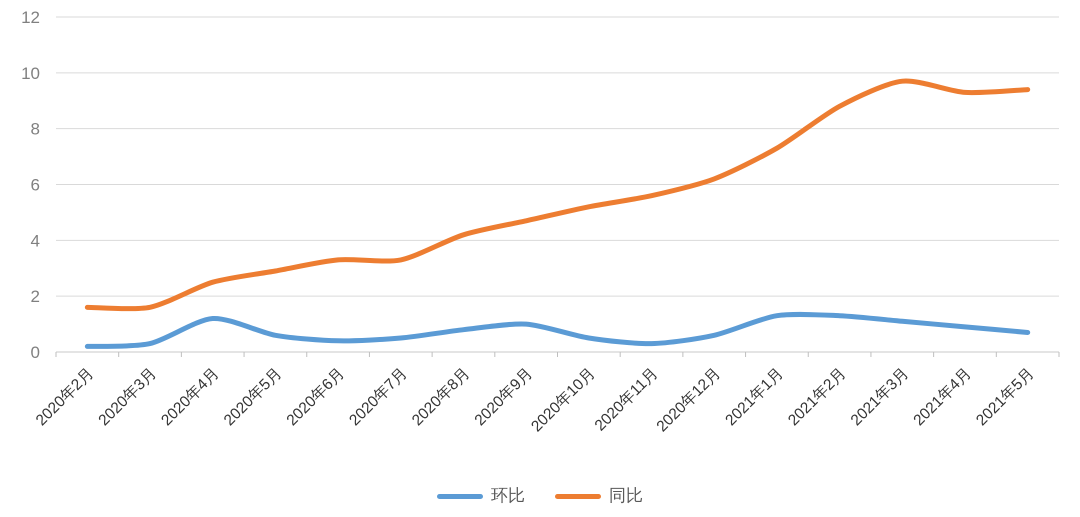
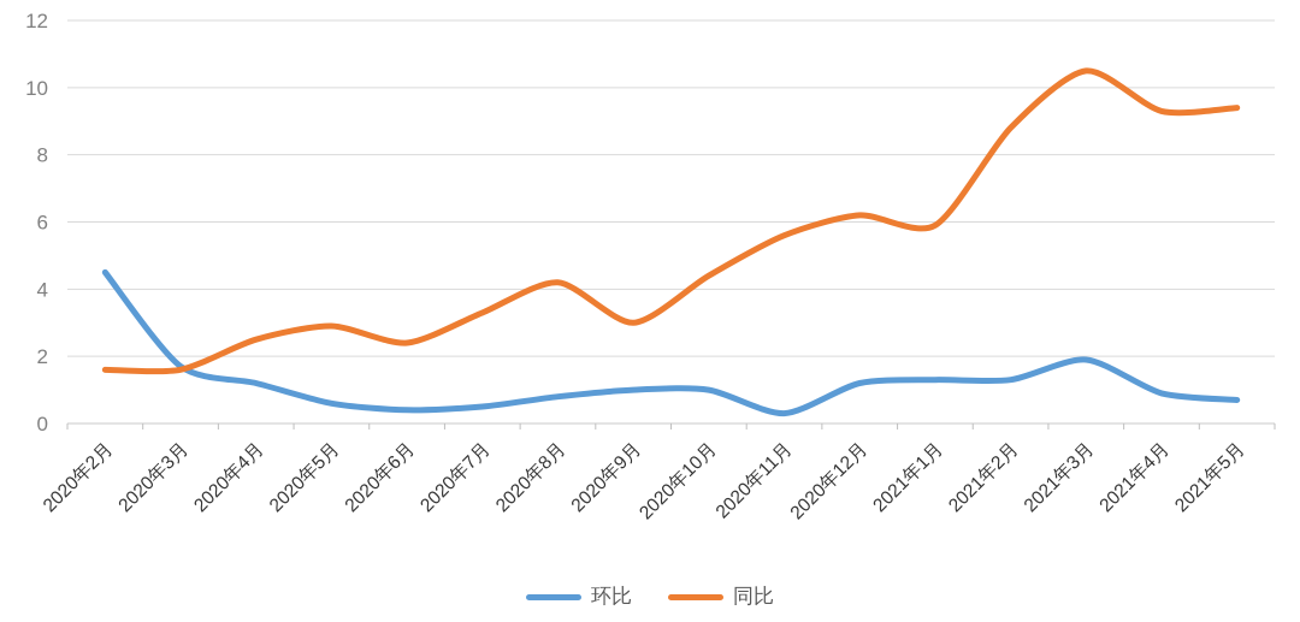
环比/2020年2月: 0.2 -> 4.5
环比/2020年3月: 0.3 -> 1.7
同比/2020年6月: 3.3 -> 2.4
同比/2020年9月: 4.7 -> 3.0
环比/2020年10月: 0.5 -> 1.0
同比/2020年10月: 5.2 -> 4.4
环比/2020年12月: 0.6 -> 1.2
同比/2021年1月: 7.3 -> 5.9
环比/2021年3月: 1.1 -> 1.9
同比/2021年3月: 9.7 -> 10.5
